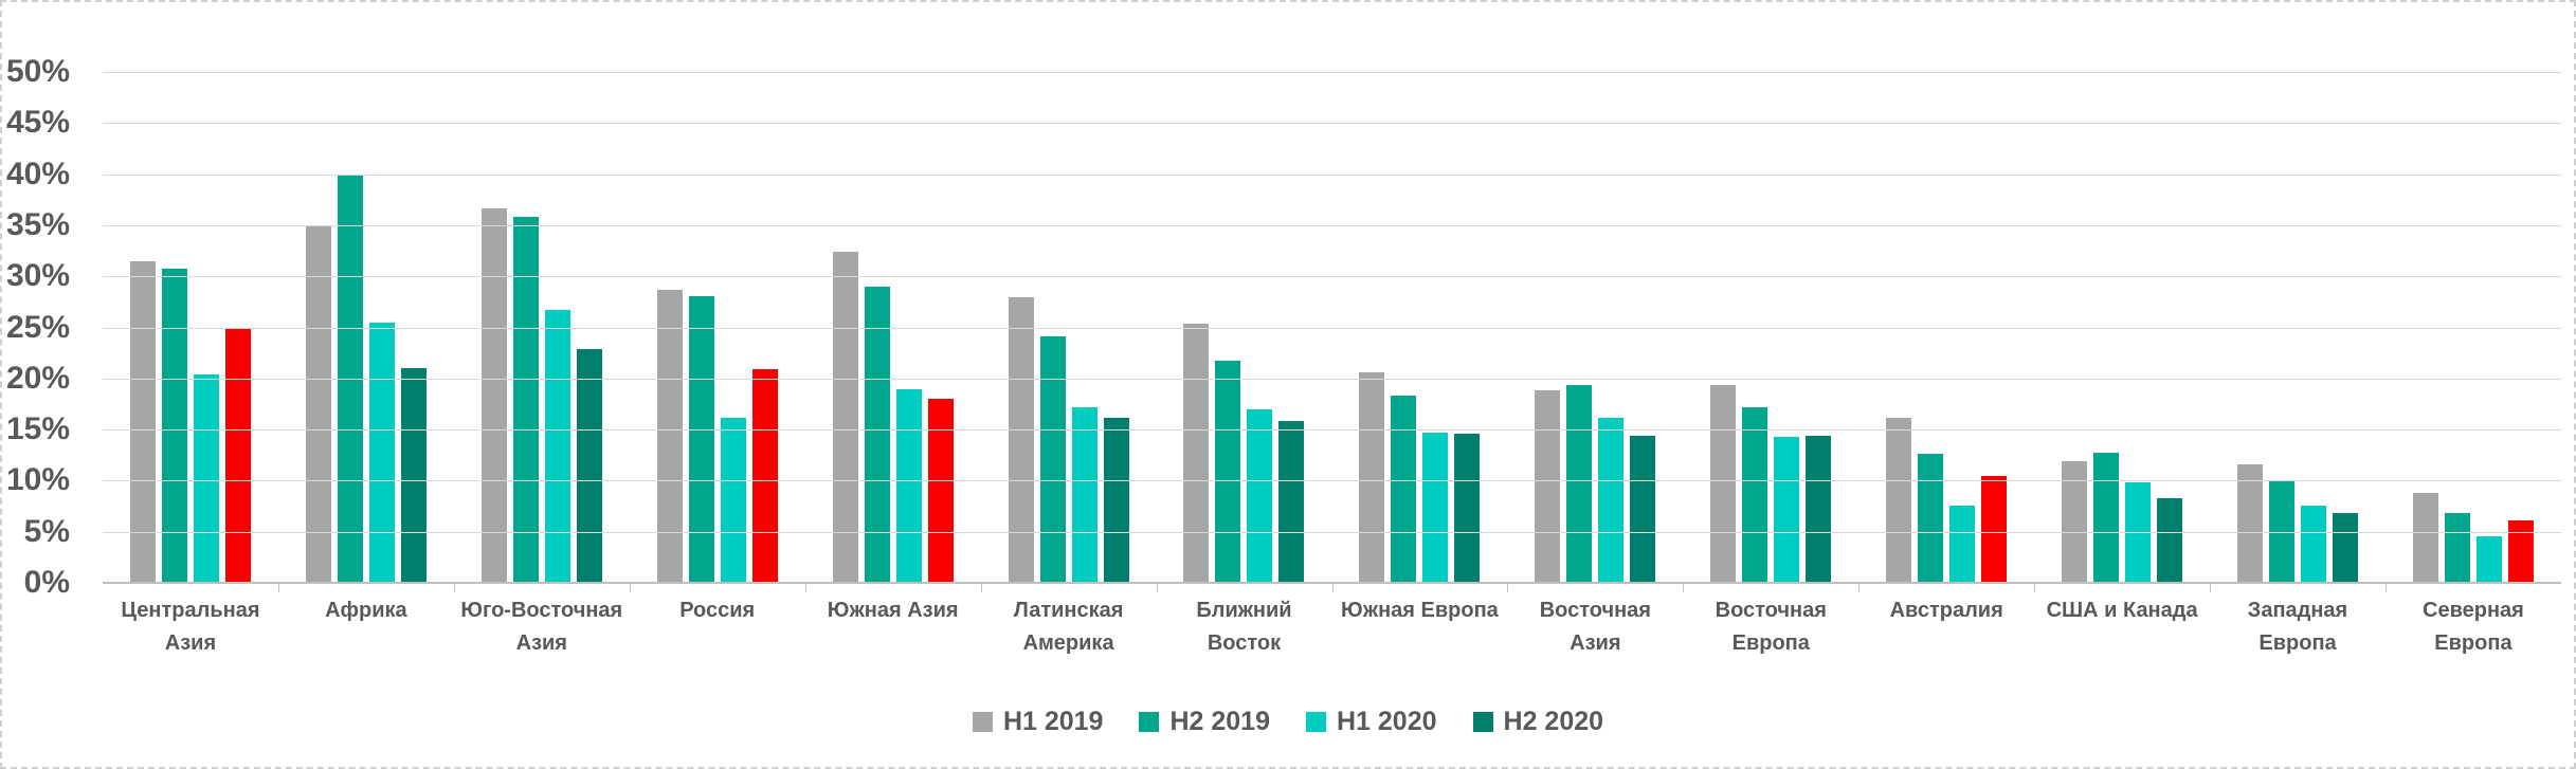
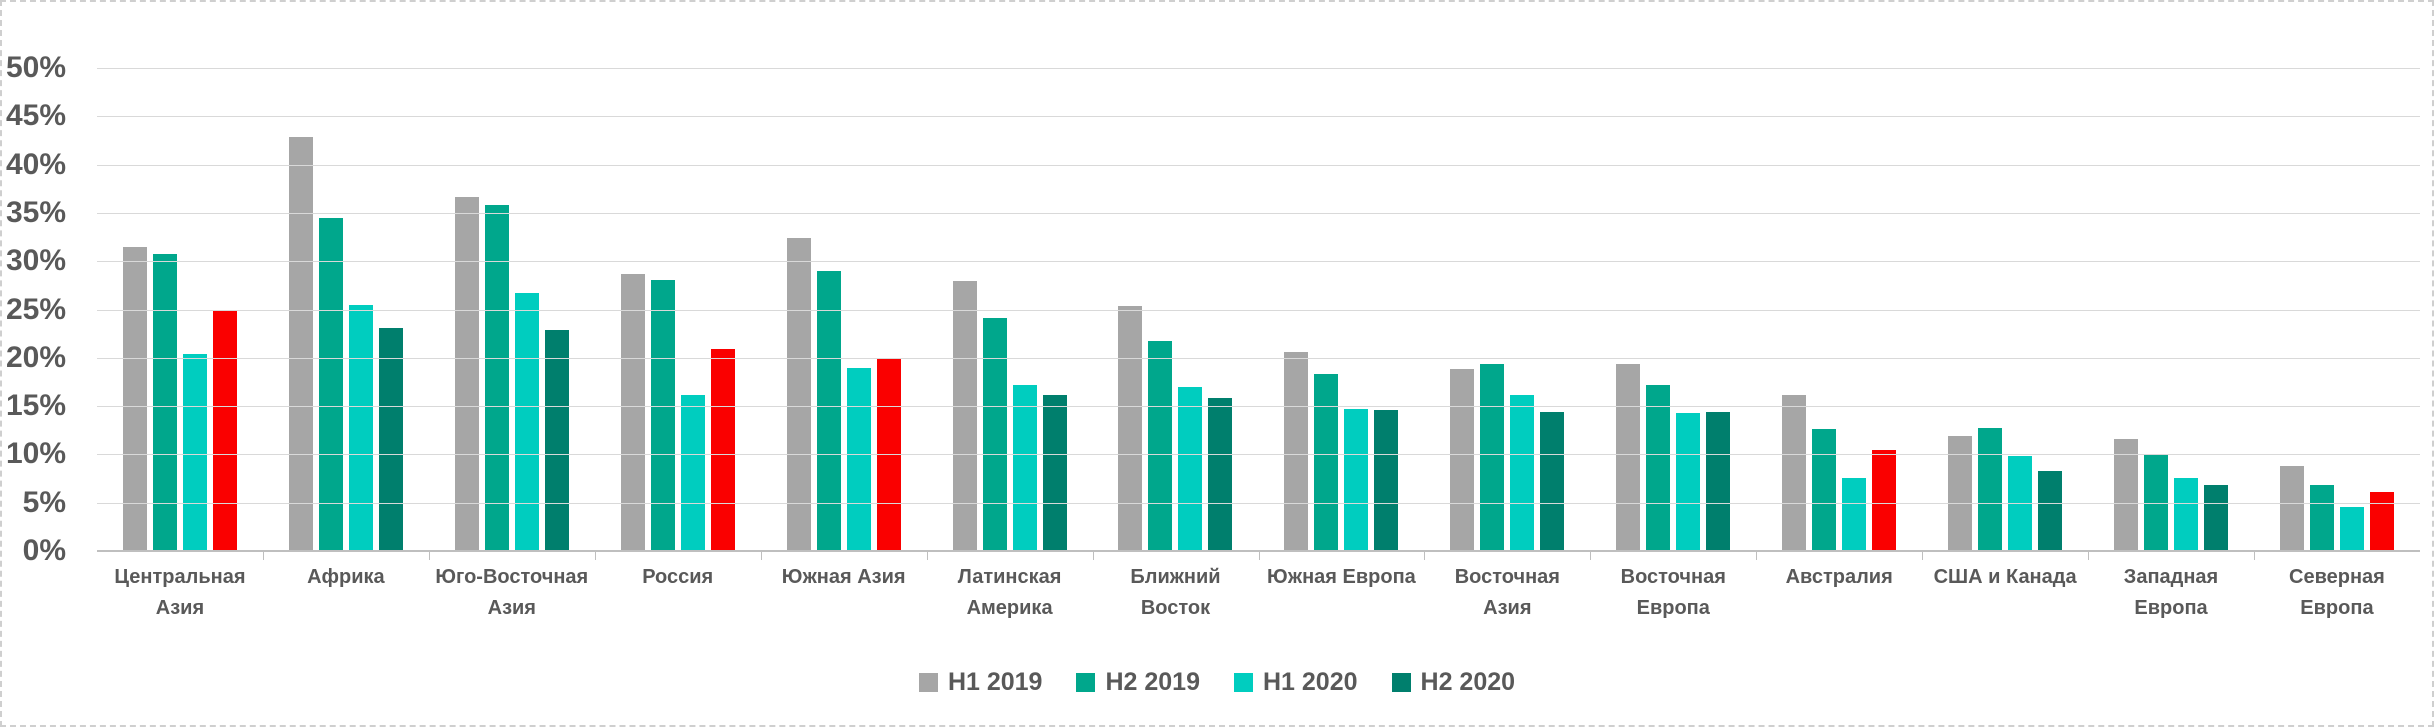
H1 2019/Африка: 35% -> 43%
H2 2019/Африка: 40% -> 34%
H2 2020/Африка: 21% -> 23%
H2 2020/Южная Азия: 18% -> 20%
